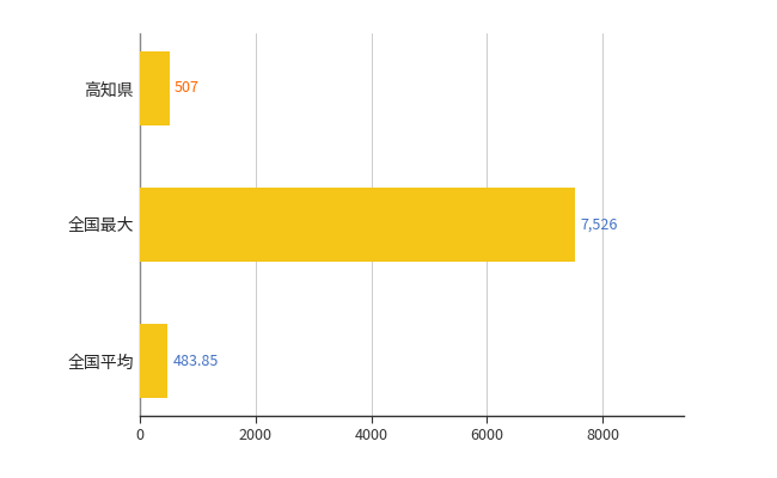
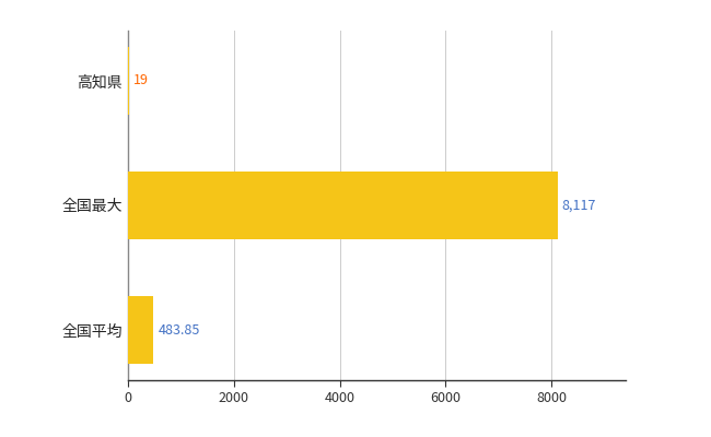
高知県: 507 -> 19
全国最大: 7,526 -> 8,117
